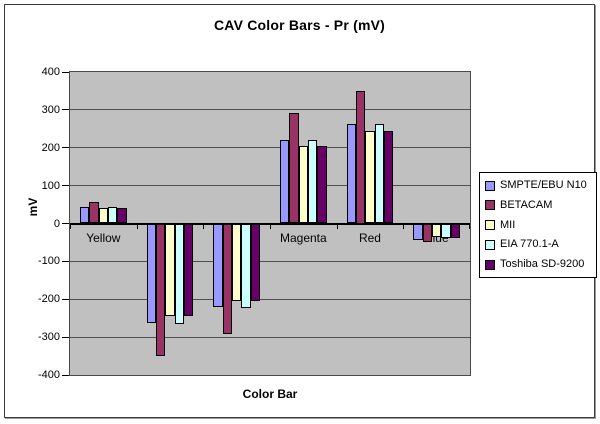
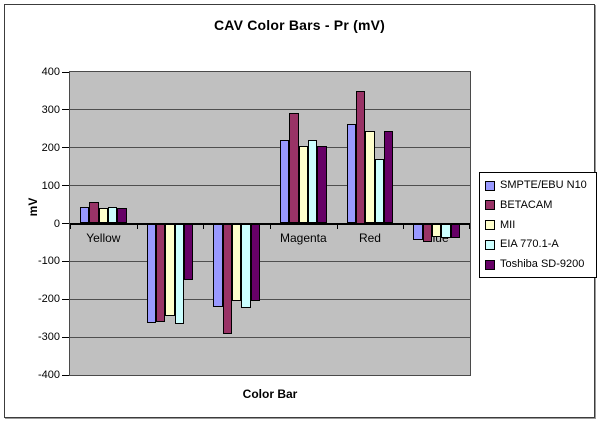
BETACAM/Cyan: -350 -> -260
Toshiba SD-9200/Cyan: -240 -> -150
EIA 770.1-A/Red: 260 -> 170
